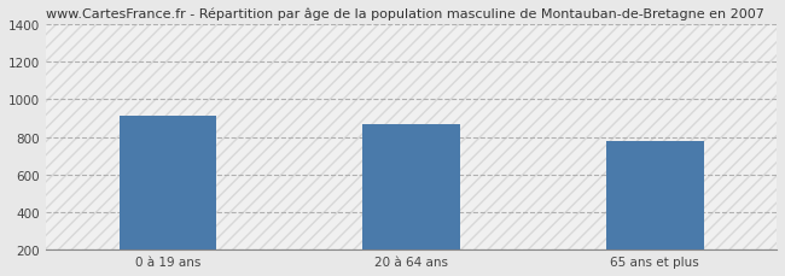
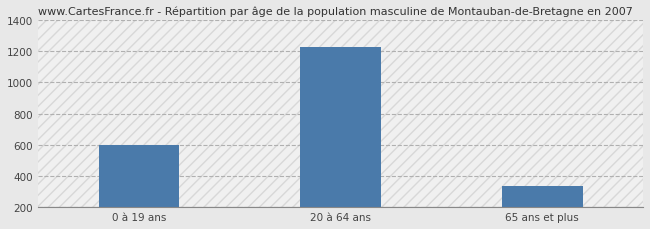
0 à 19 ans: 910 -> 600
20 à 64 ans: 870 -> 1230
65 ans et plus: 780 -> 340
